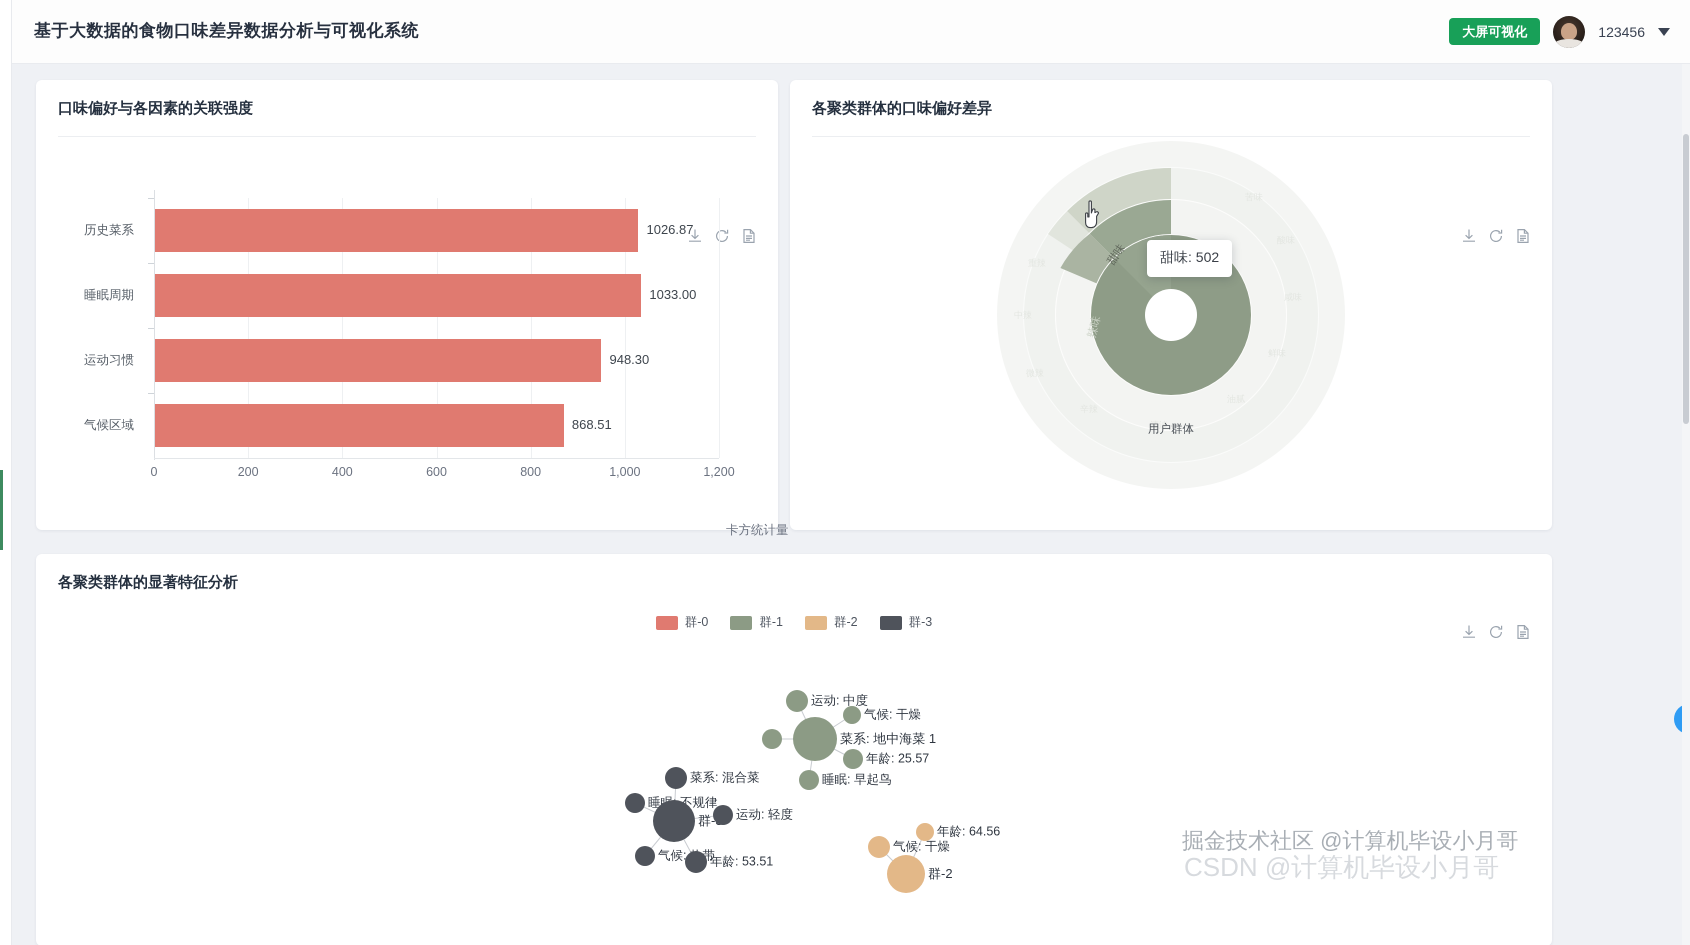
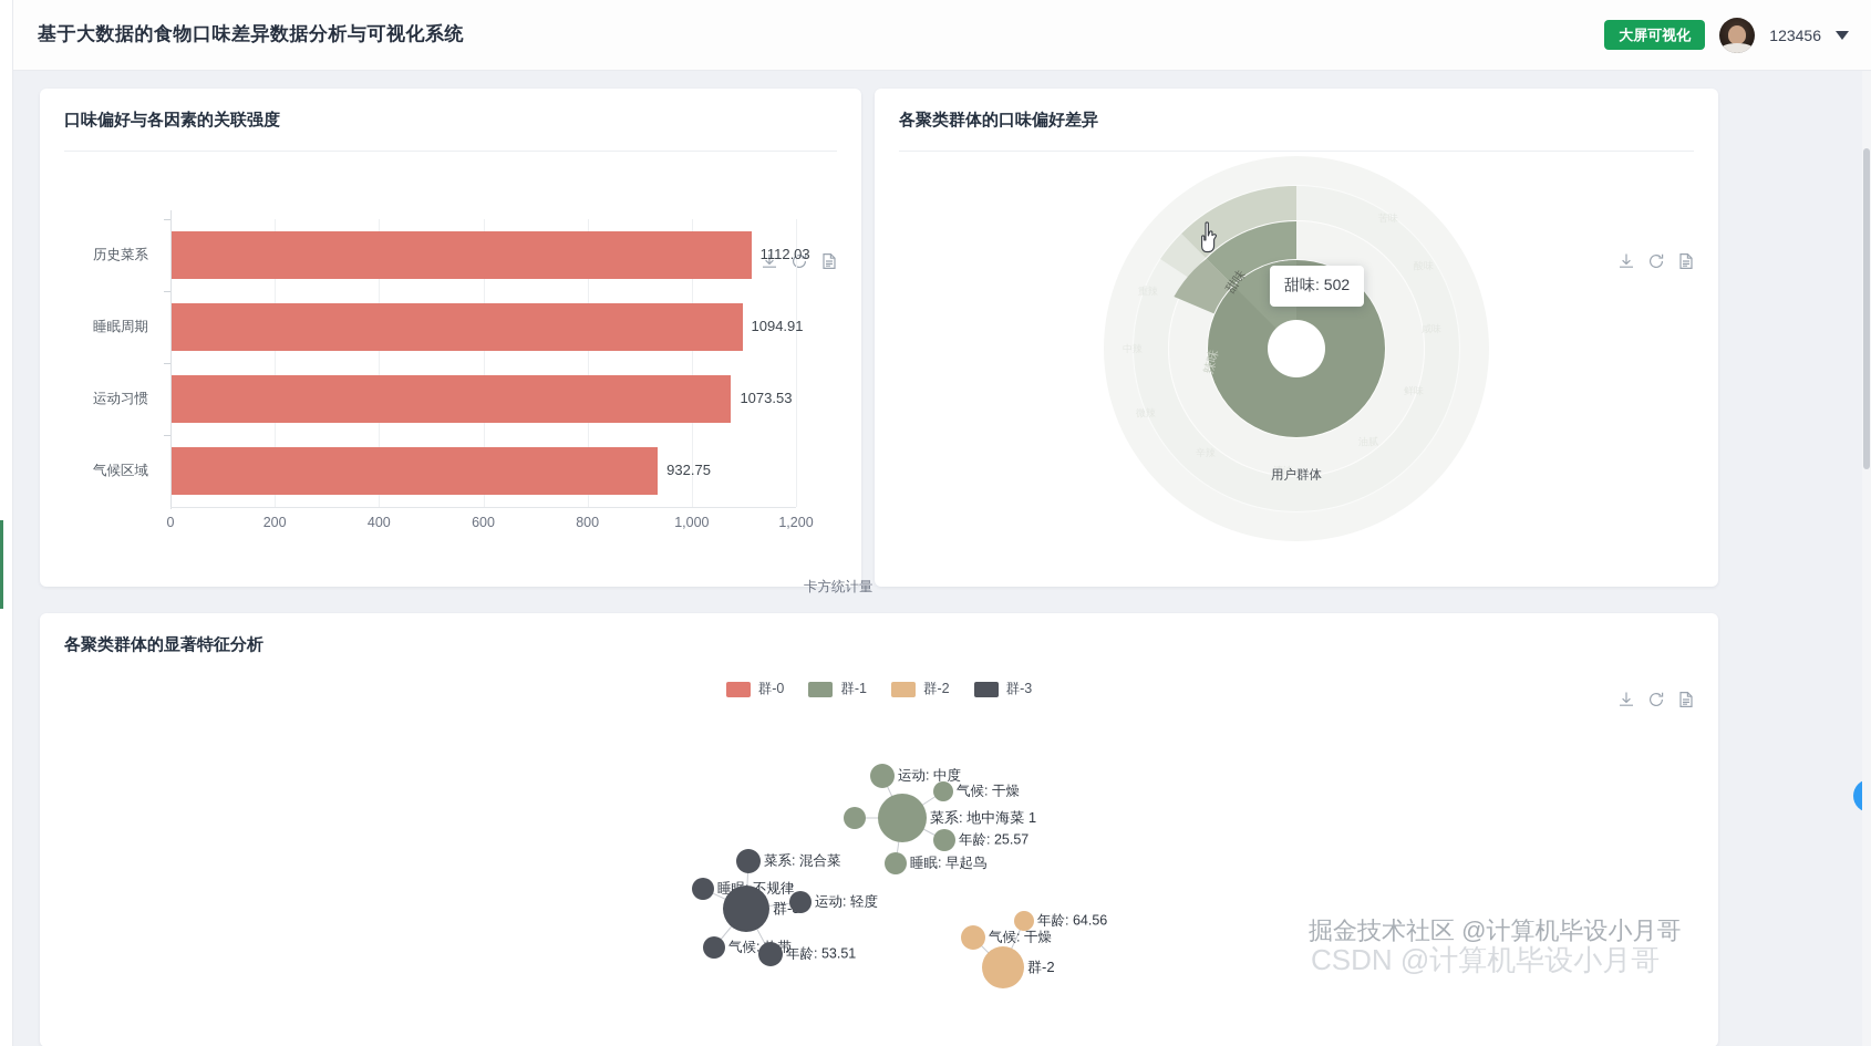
口味偏好与各因素的关联强度/历史菜系: 1026.87 -> 1112.03
口味偏好与各因素的关联强度/睡眠周期: 1033.00 -> 1094.91
口味偏好与各因素的关联强度/运动习惯: 948.30 -> 1073.53
口味偏好与各因素的关联强度/气候区域: 868.51 -> 932.75
